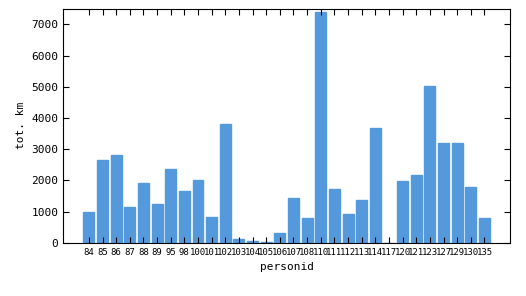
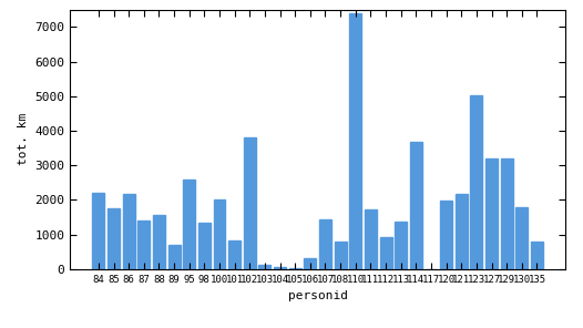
84: 1000 -> 2200
85: 2650 -> 1750
86: 2800 -> 2180
87: 1150 -> 1400
88: 1900 -> 1550
89: 1250 -> 700
95: 2350 -> 2580
98: 1650 -> 1330
